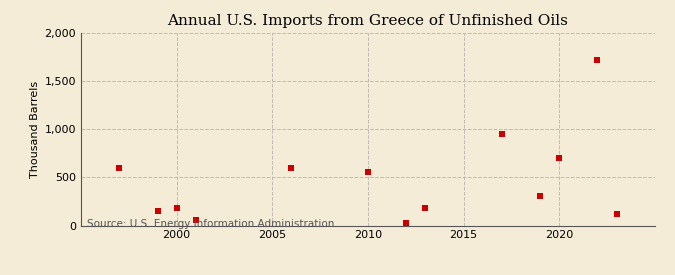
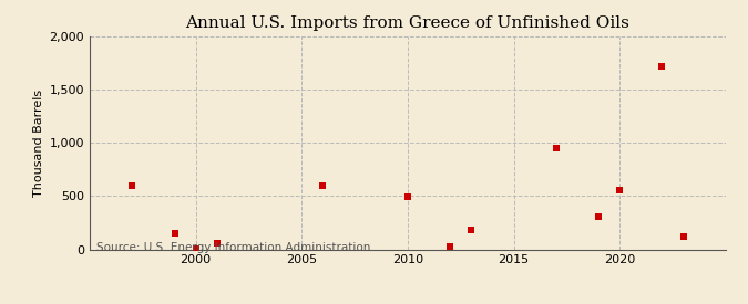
2000: 180 -> 0
2010: 560 -> 500
2020: 700 -> 560
